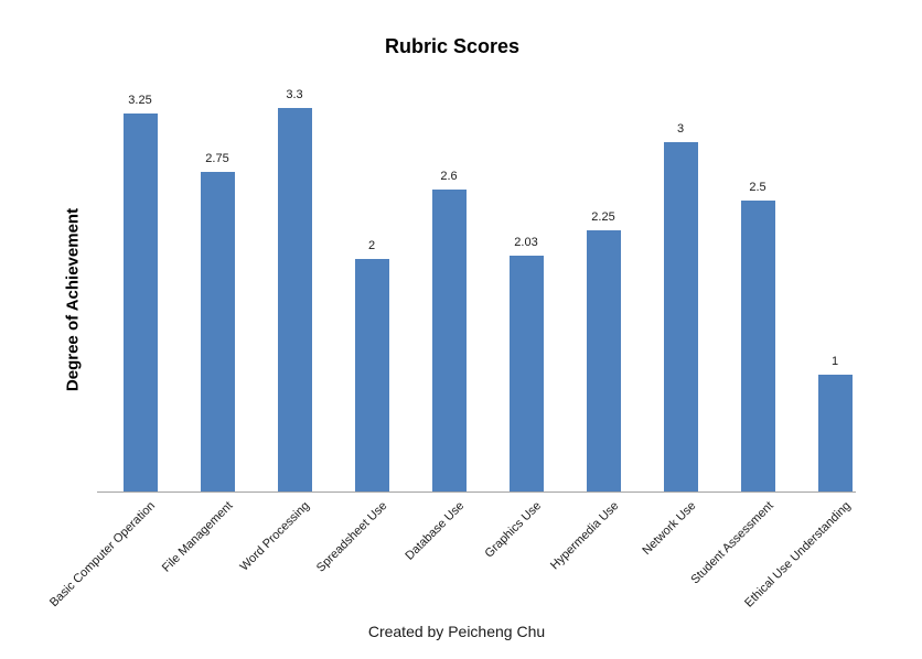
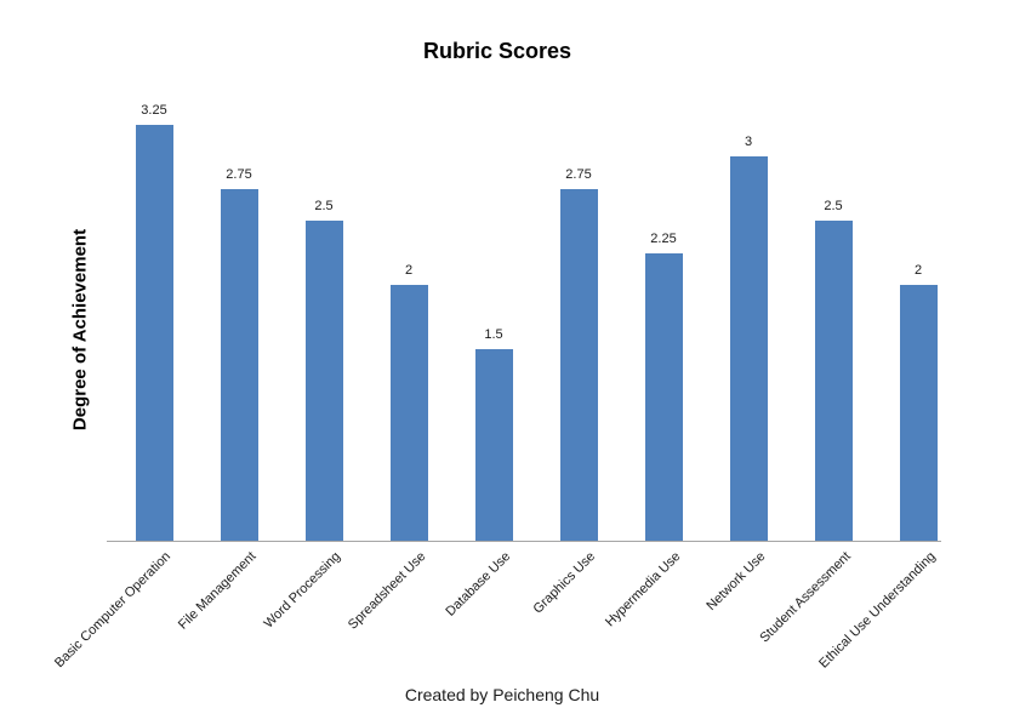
Word Processing: 3.3 -> 2.5
Database Use: 2.6 -> 1.5
Graphics Use: 2.03 -> 2.75
Ethical Use Understanding: 1 -> 2
